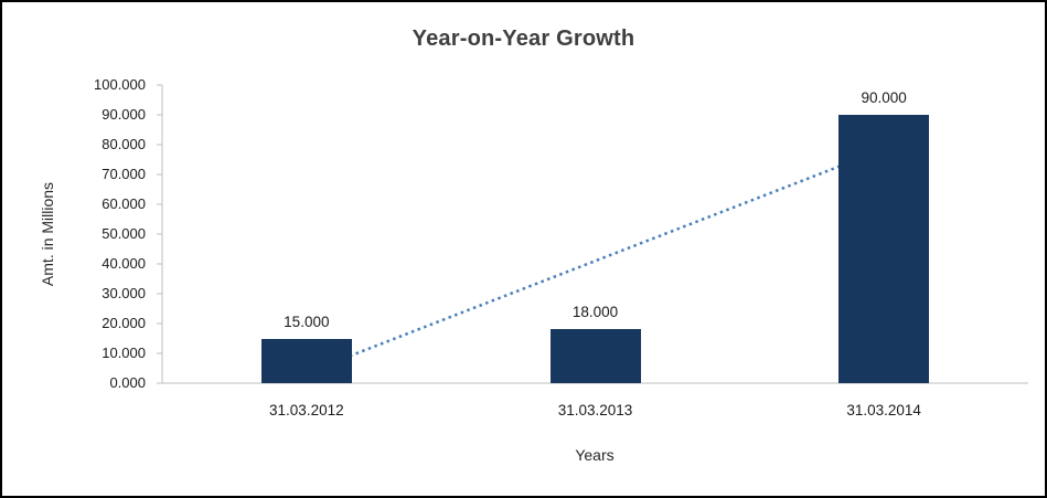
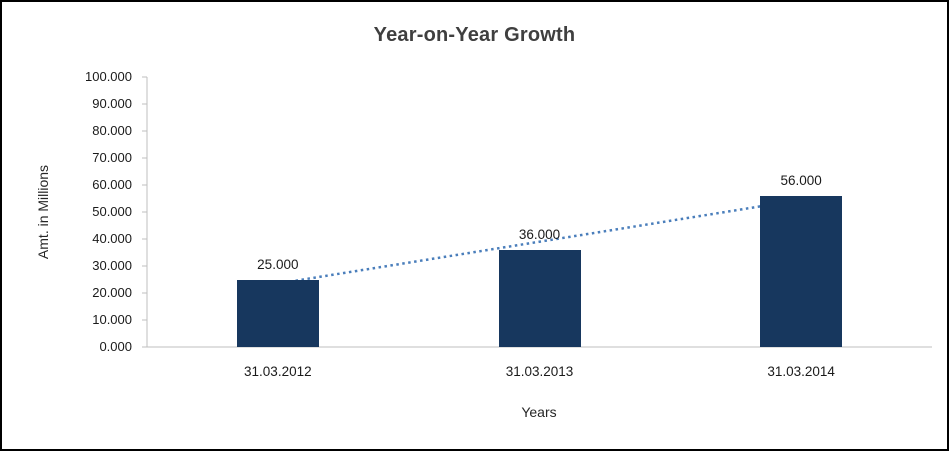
31.03.2012: 15.000 -> 25.000
31.03.2013: 18.000 -> 36.000
31.03.2014: 90.000 -> 56.000
